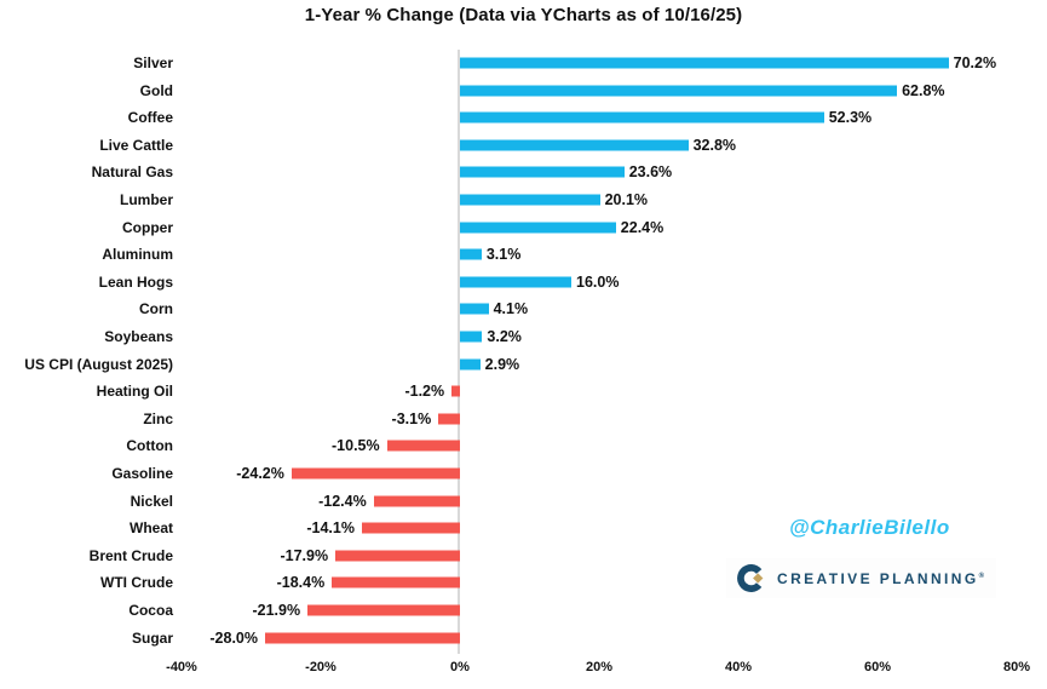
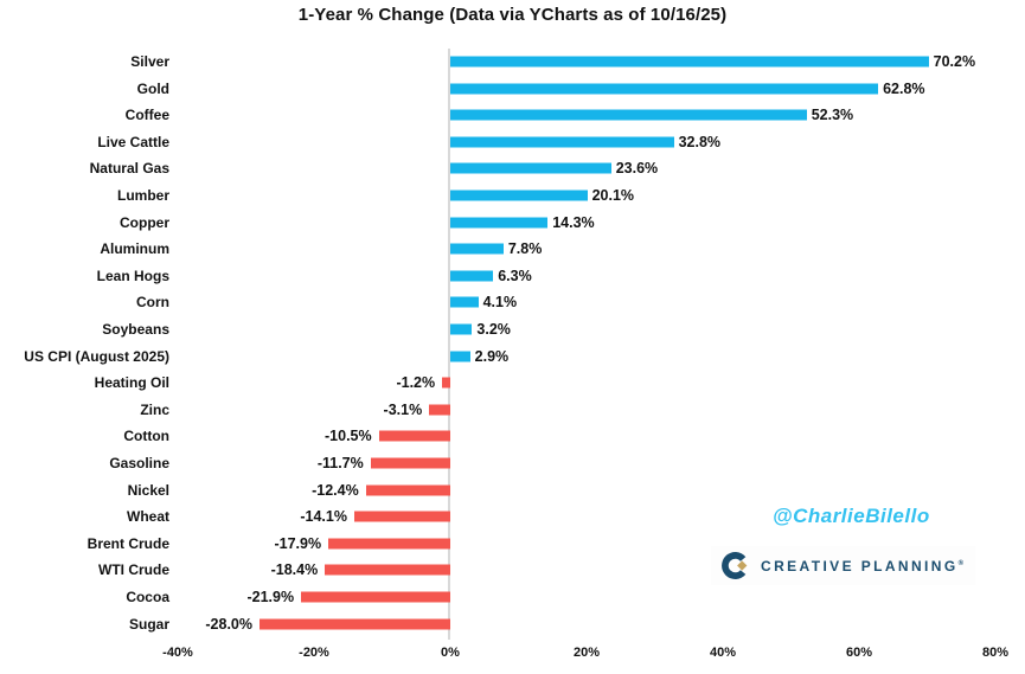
Copper: 22.4% -> 14.3%
Aluminum: 3.1% -> 7.8%
Lean Hogs: 16.0% -> 6.3%
Gasoline: -24.2% -> -11.7%
